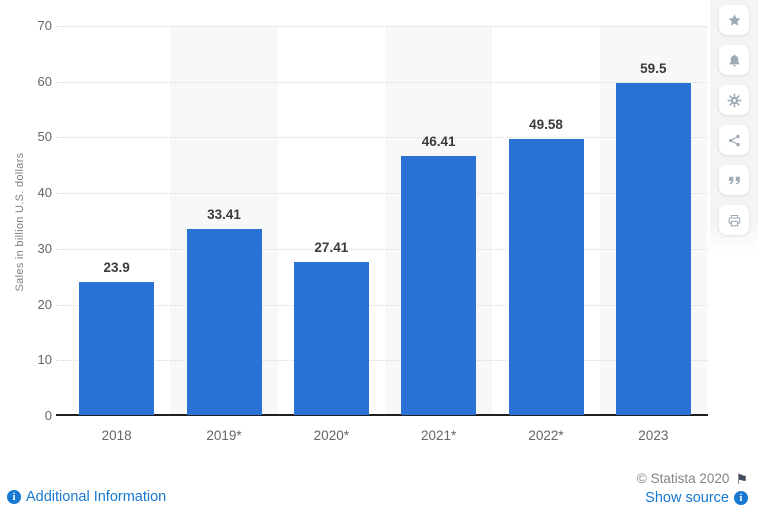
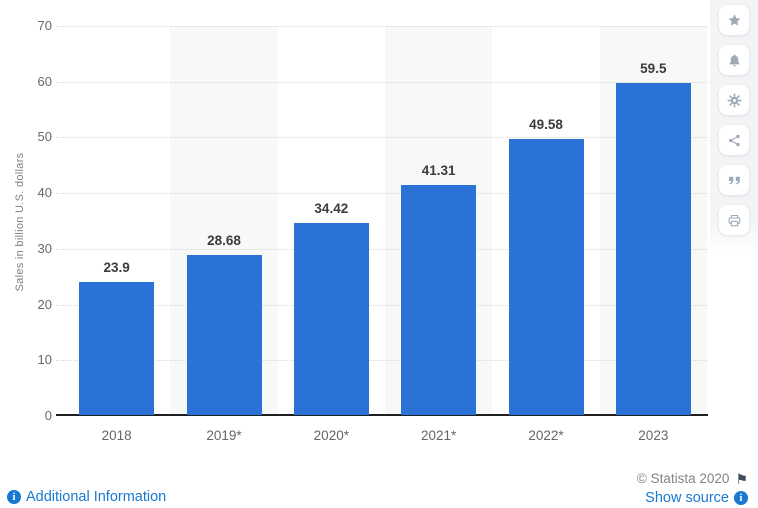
2019*: 33.41 -> 28.68
2020*: 27.41 -> 34.42
2021*: 46.41 -> 41.31
